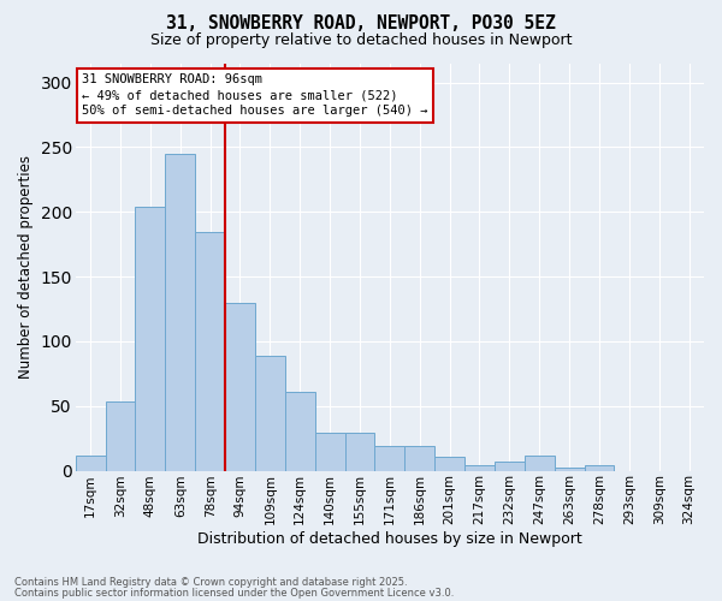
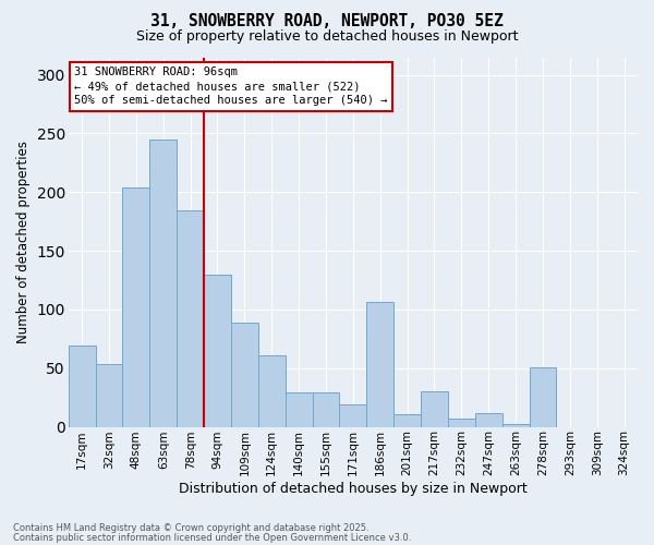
17sqm: 12 -> 69
186sqm: 19 -> 106
217sqm: 4 -> 30
278sqm: 4 -> 51
